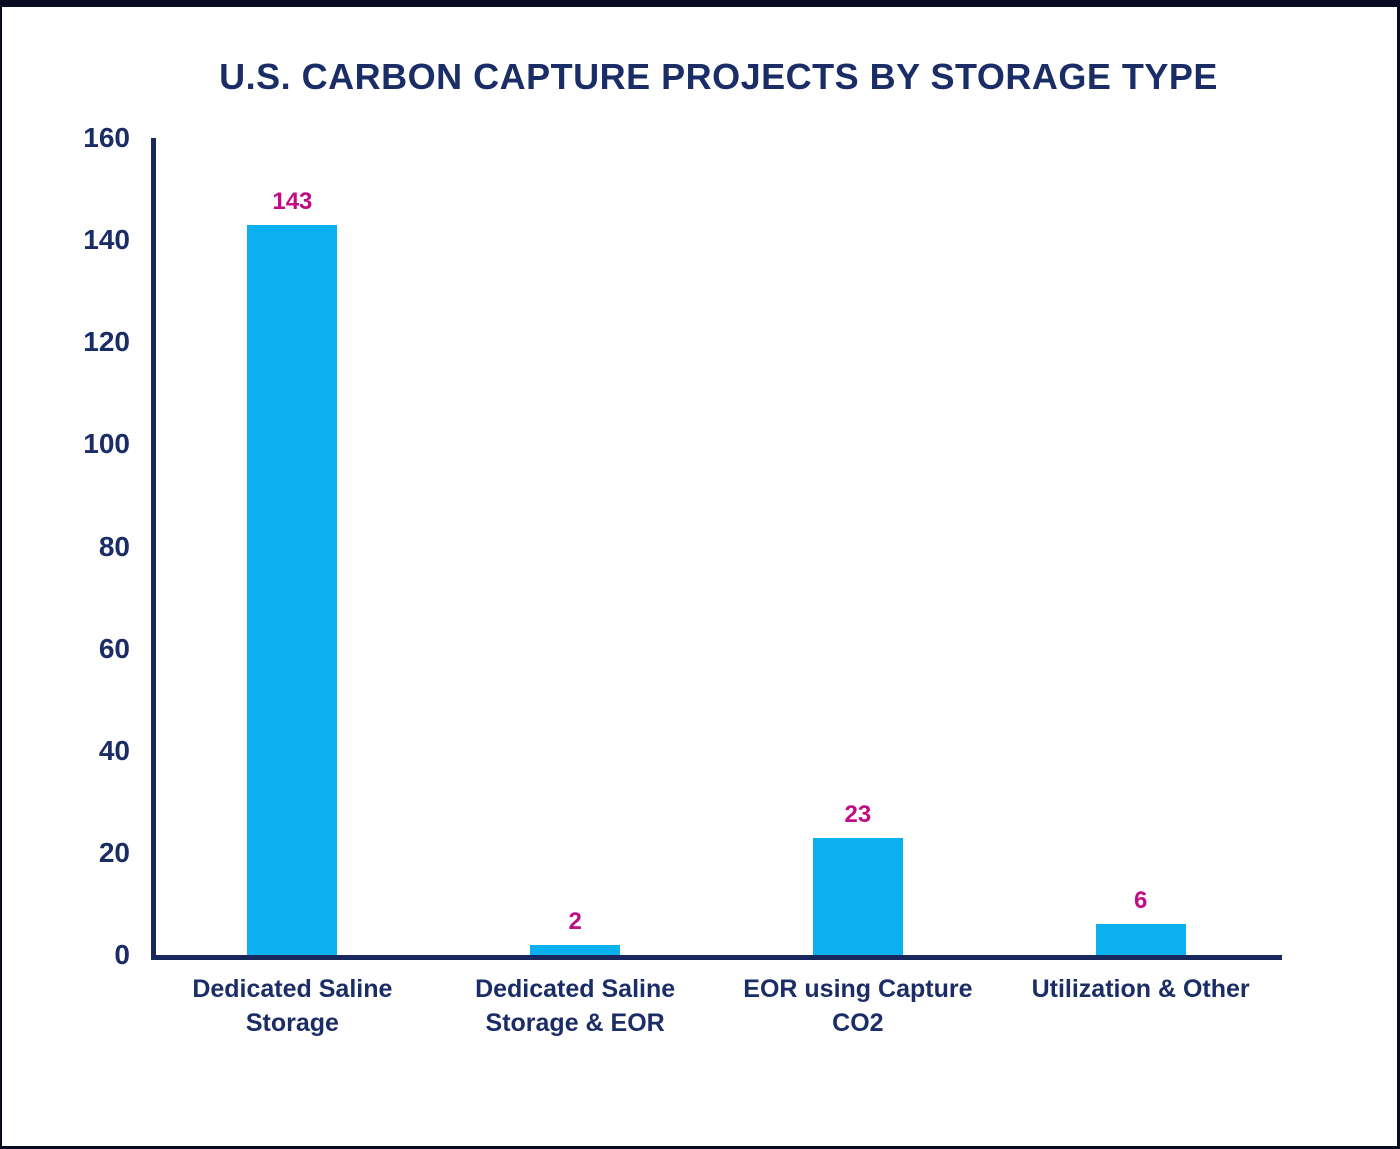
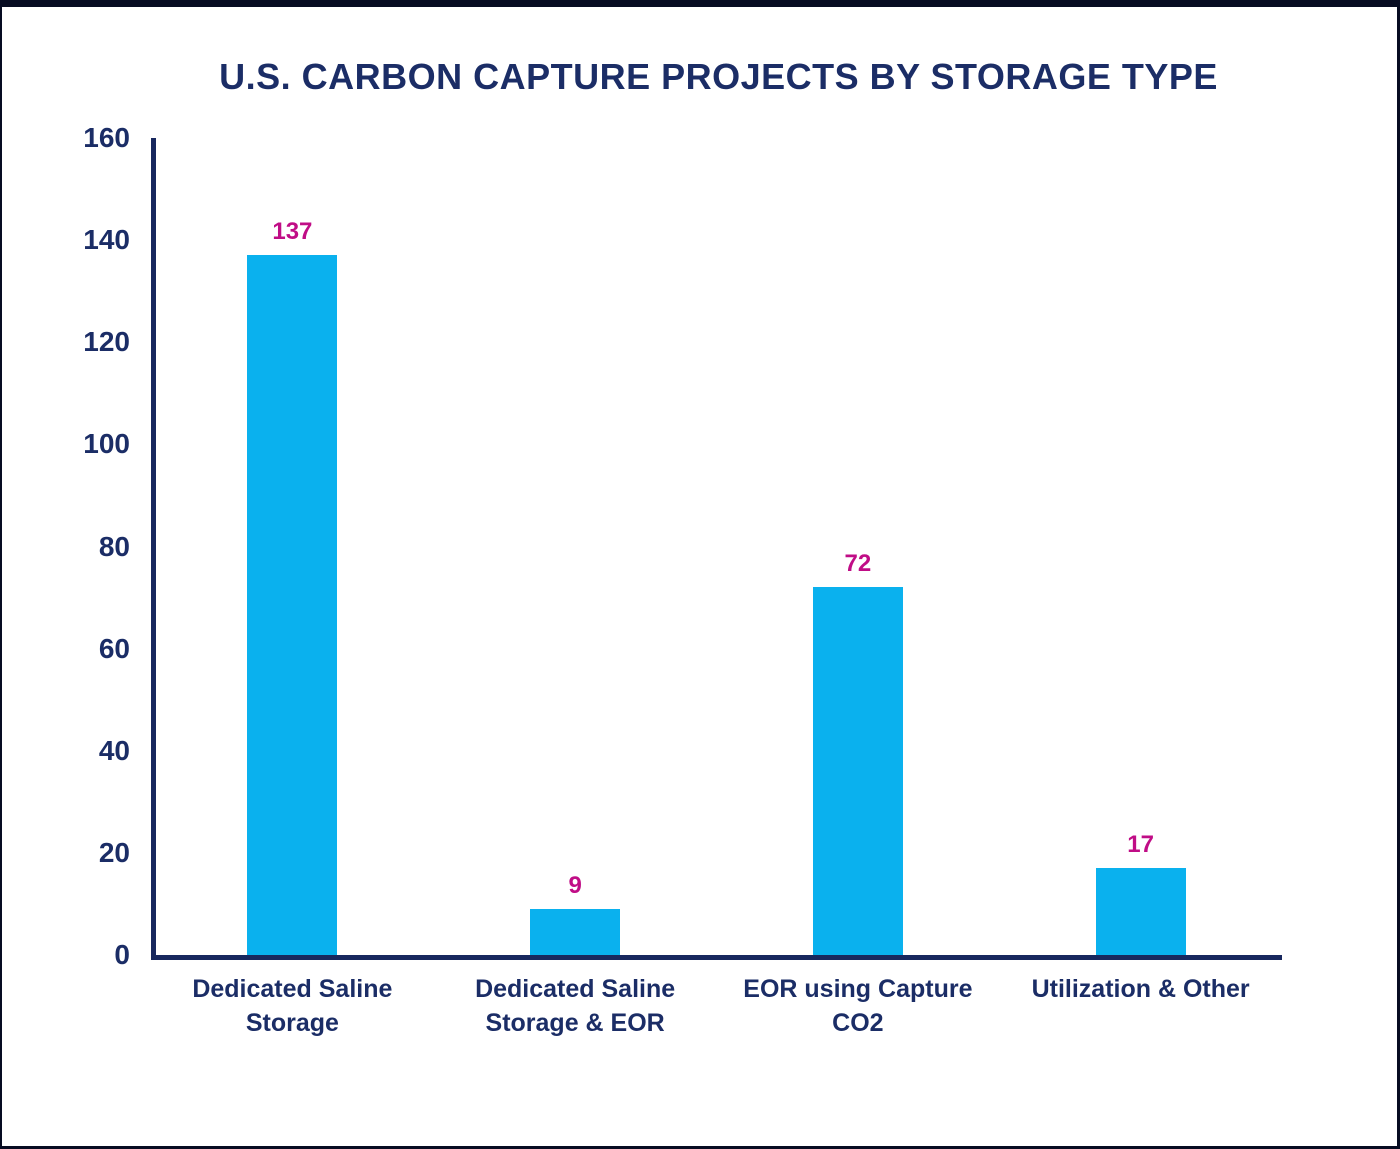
Dedicated Saline Storage: 143 -> 137
Dedicated Saline Storage & EOR: 2 -> 9
EOR using Capture CO2: 23 -> 72
Utilization & Other: 6 -> 17
